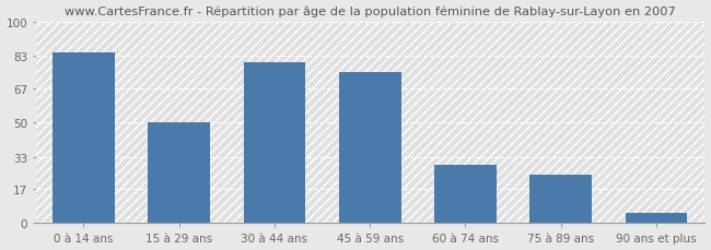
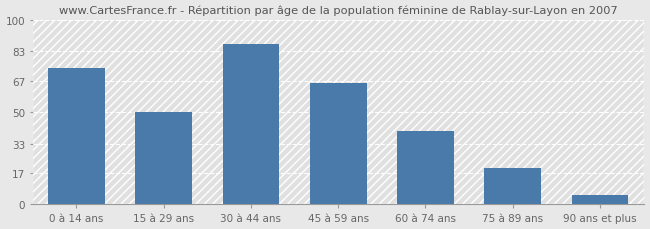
0 à 14 ans: 85 -> 74
30 à 44 ans: 80 -> 87
45 à 59 ans: 75 -> 66
60 à 74 ans: 29 -> 40
75 à 89 ans: 24 -> 20
